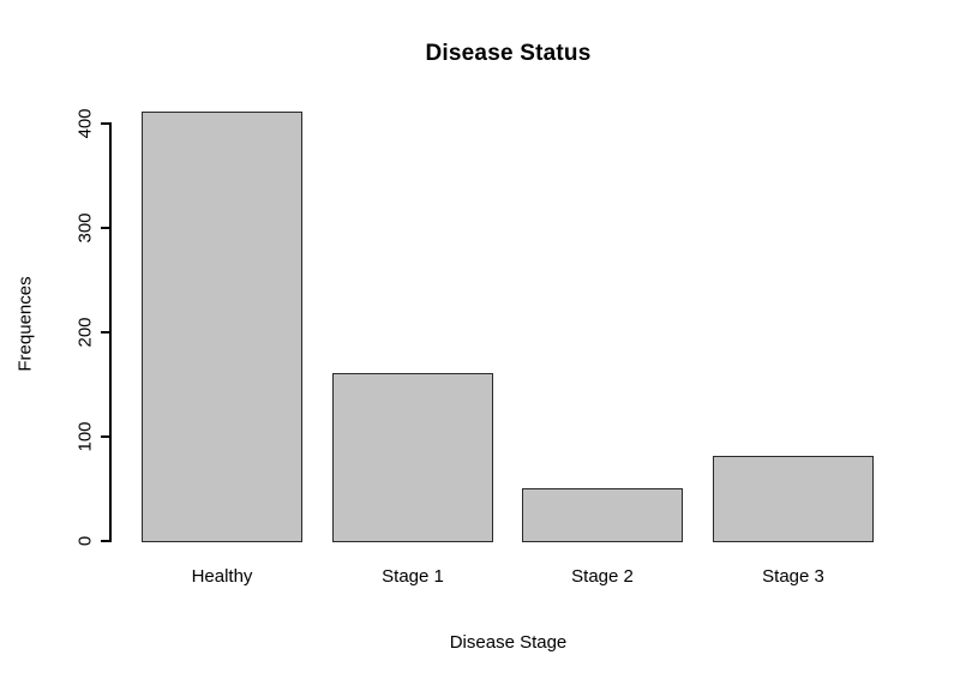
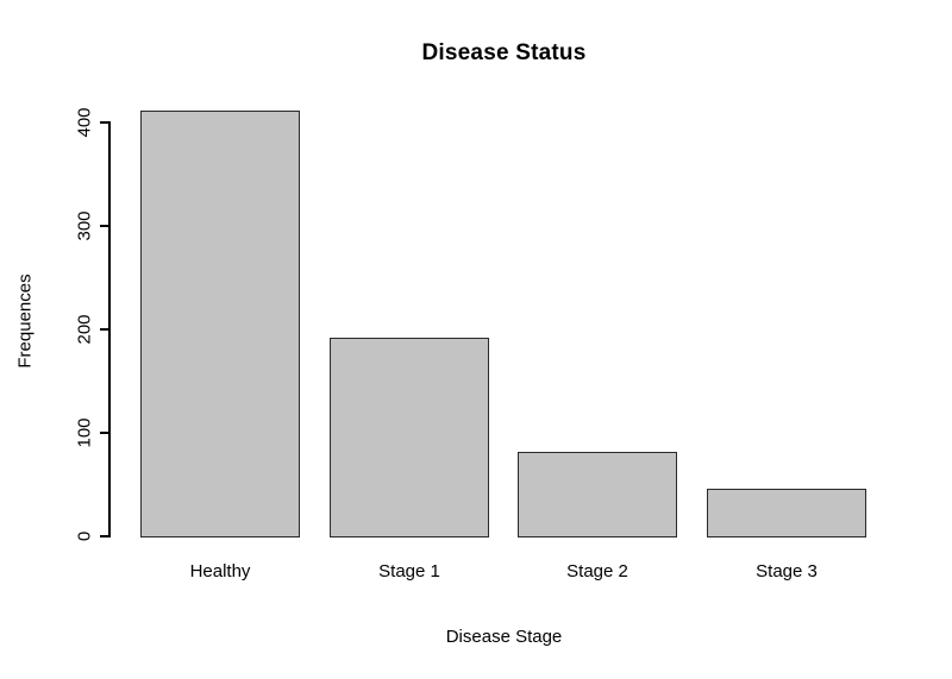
Stage 1: 160 -> 190
Stage 2: 50 -> 80
Stage 3: 80 -> 40
